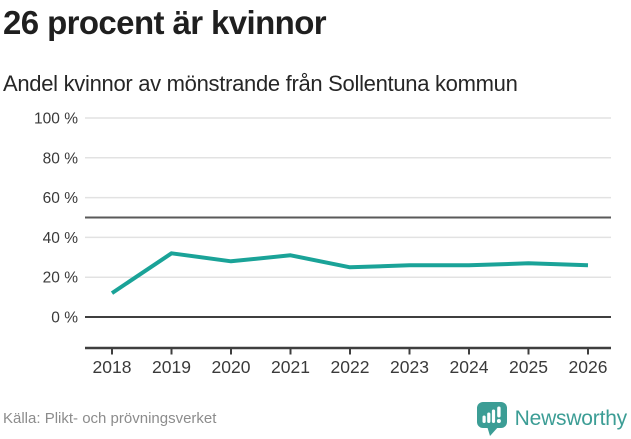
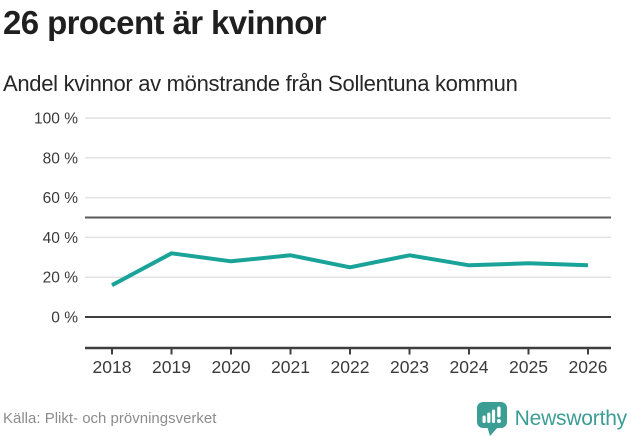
2018: 12% -> 16%
2023: 26% -> 31%
